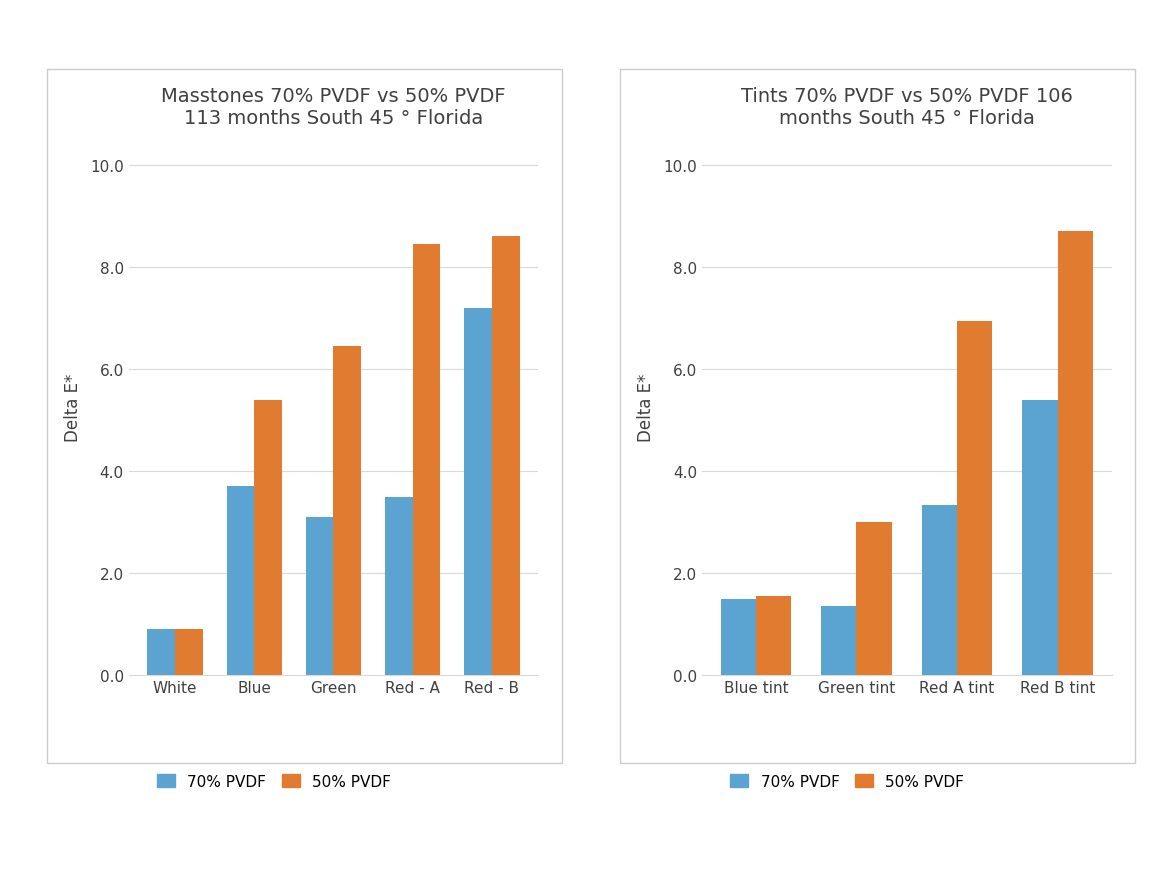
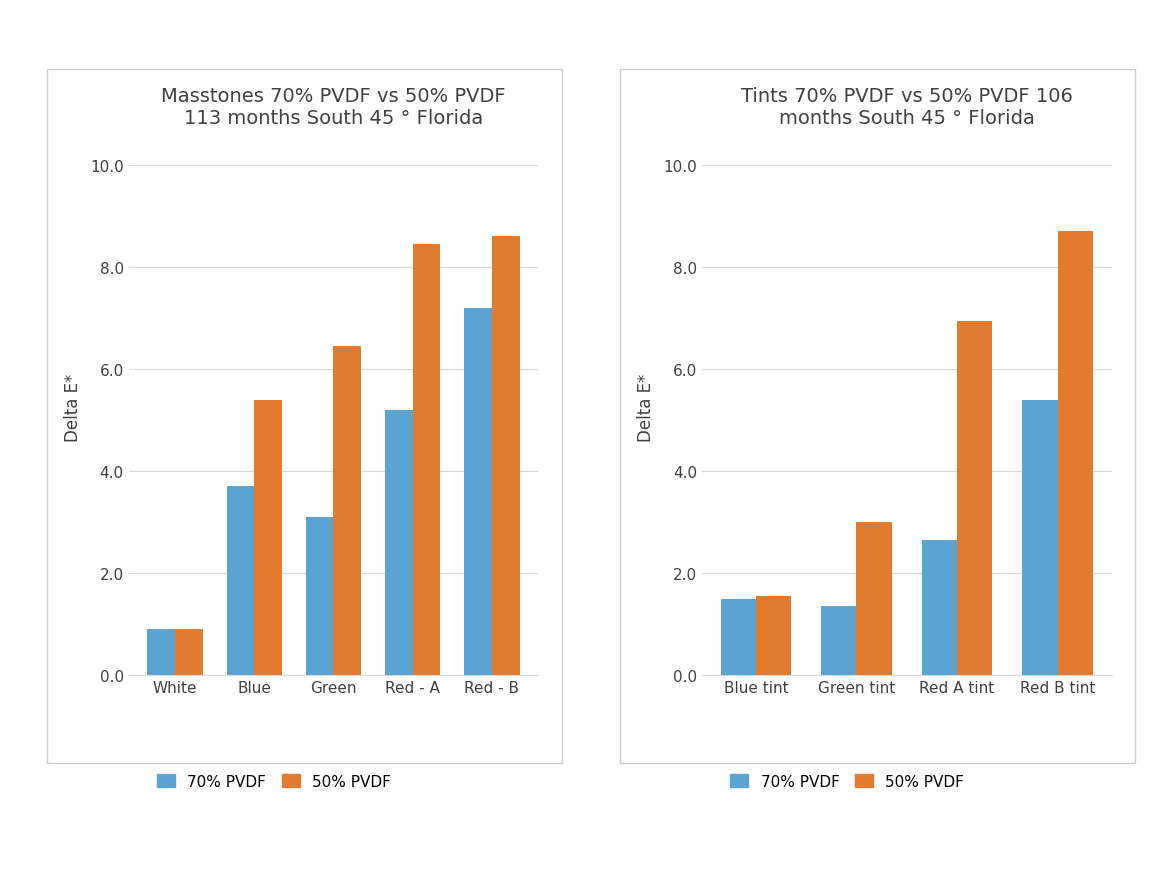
Masstones 70% PVDF vs 50% PVDF 113 months South 45 ° Florida/70% PVDF/Red - A: 3.5 -> 5.2
Tints 70% PVDF vs 50% PVDF 106 months South 45 ° Florida/70% PVDF/Red A tint: 3.34 -> 2.65
